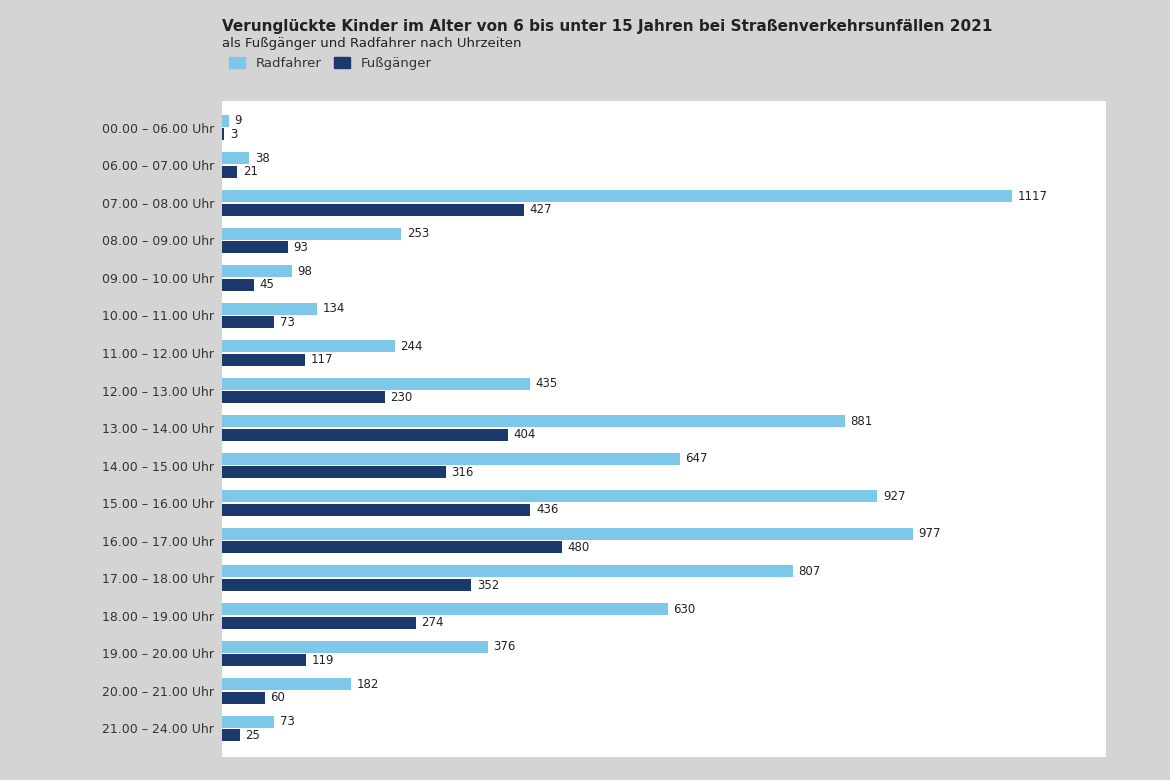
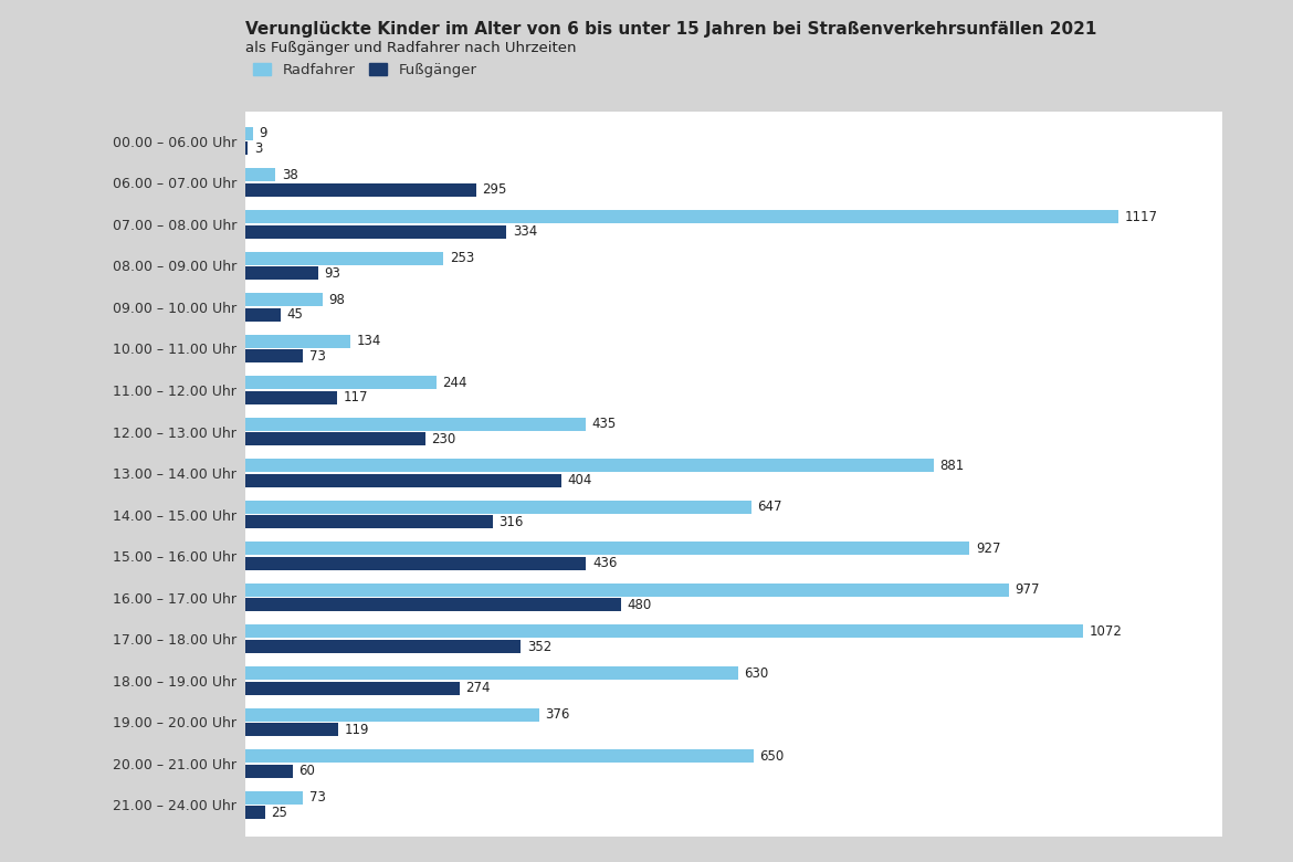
Fußgänger/06.00 – 07.00 Uhr: 21 -> 295
Fußgänger/07.00 – 08.00 Uhr: 427 -> 334
Radfahrer/17.00 – 18.00 Uhr: 807 -> 1072
Radfahrer/20.00 – 21.00 Uhr: 182 -> 650
